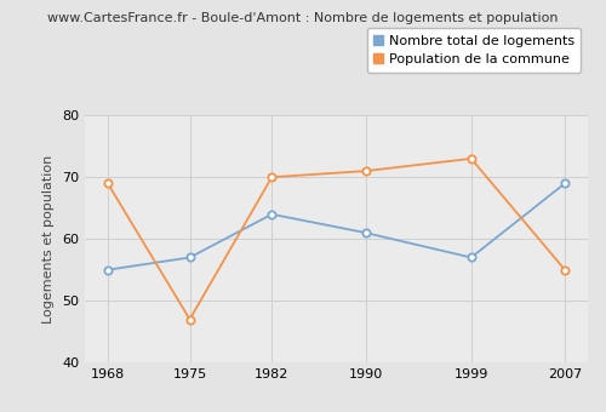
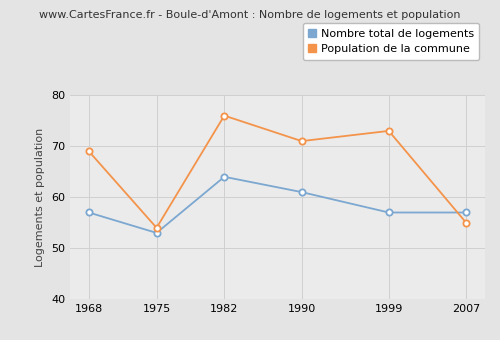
Nombre total de logements/1968: 55 -> 57
Nombre total de logements/1975: 57 -> 53
Population de la commune/1975: 47 -> 54
Population de la commune/1982: 70 -> 76
Nombre total de logements/2007: 69 -> 57
